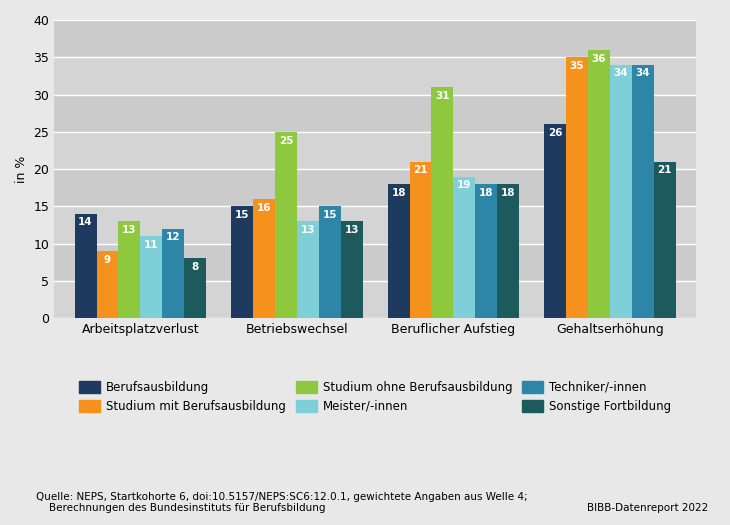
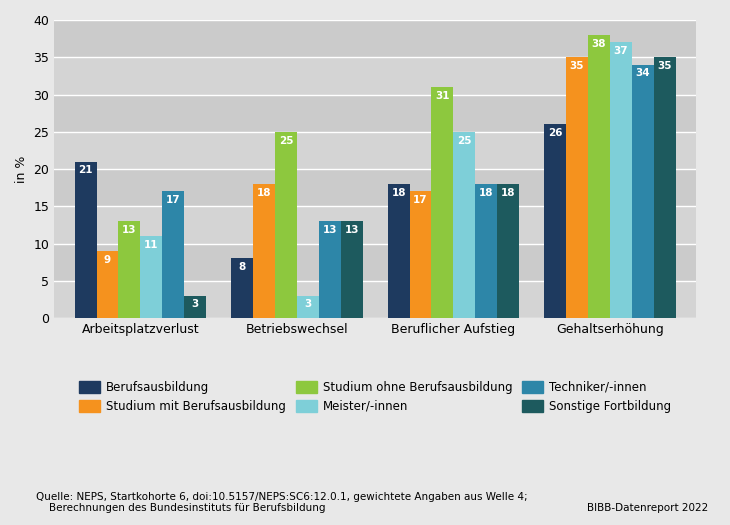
Berufsausbildung/Arbeitsplatzverlust: 14 -> 21
Techniker/-innen/Arbeitsplatzverlust: 12 -> 17
Sonstige Fortbildung/Arbeitsplatzverlust: 8 -> 3
Berufsausbildung/Betriebswechsel: 15 -> 8
Studium mit Berufsausbildung/Betriebswechsel: 16 -> 18
Meister/-innen/Betriebswechsel: 13 -> 3
Techniker/-innen/Betriebswechsel: 15 -> 13
Studium mit Berufsausbildung/Beruflicher Aufstieg: 21 -> 17
Meister/-innen/Beruflicher Aufstieg: 19 -> 25
Studium ohne Berufsausbildung/Gehaltserhöhung: 36 -> 38
Meister/-innen/Gehaltserhöhung: 34 -> 37
Sonstige Fortbildung/Gehaltserhöhung: 21 -> 35
